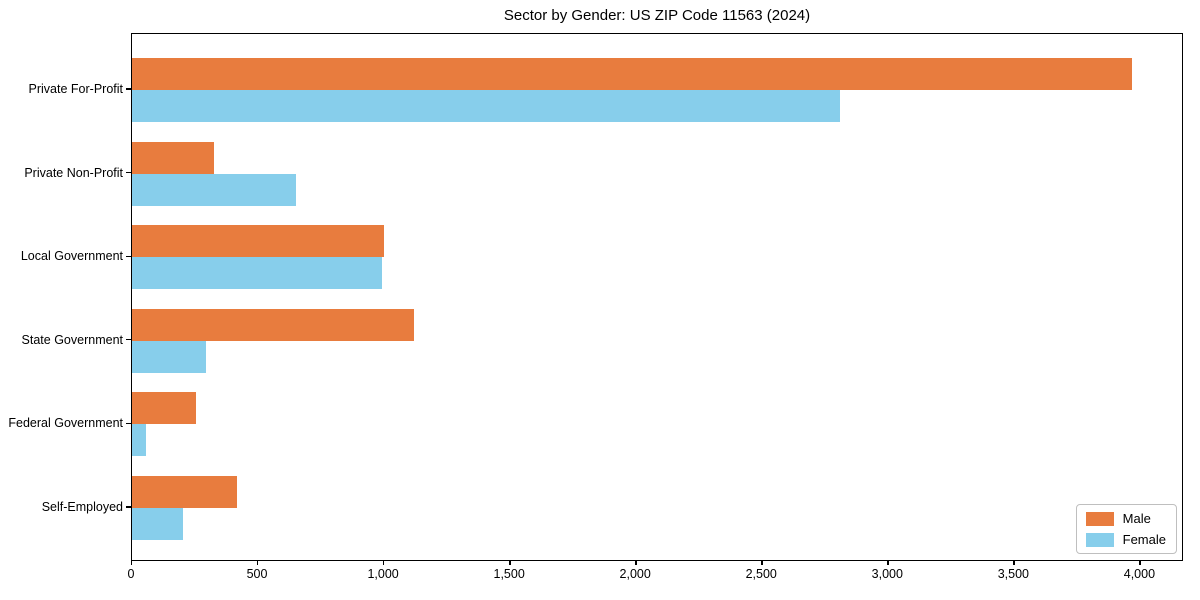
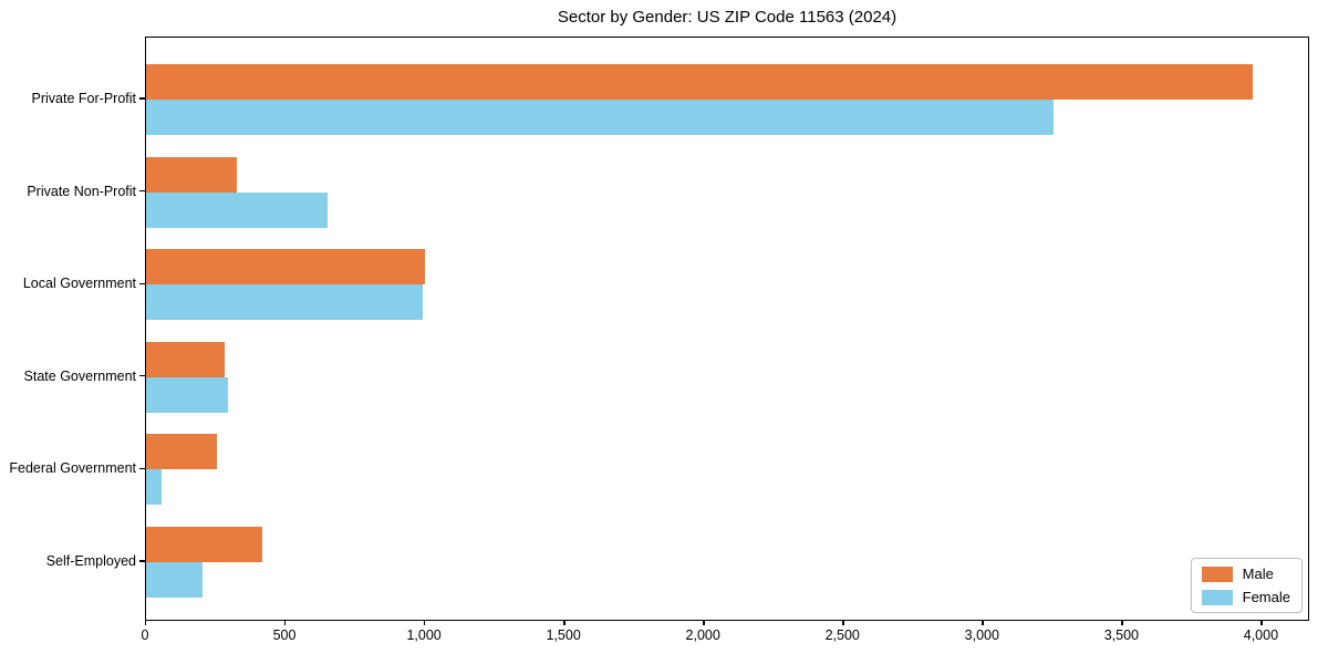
Female/Private For-Profit: 2810 -> 3250
Male/State Government: 1120 -> 280
